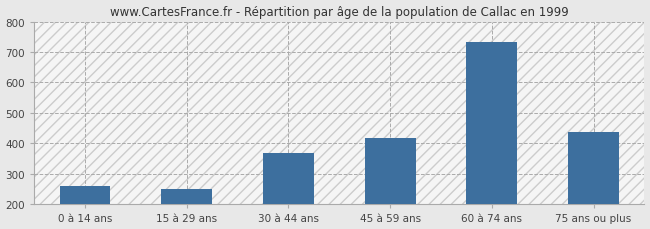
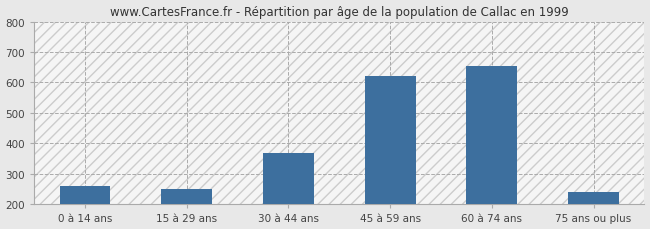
45 à 59 ans: 419 -> 620
60 à 74 ans: 733 -> 655
75 ans ou plus: 438 -> 240
